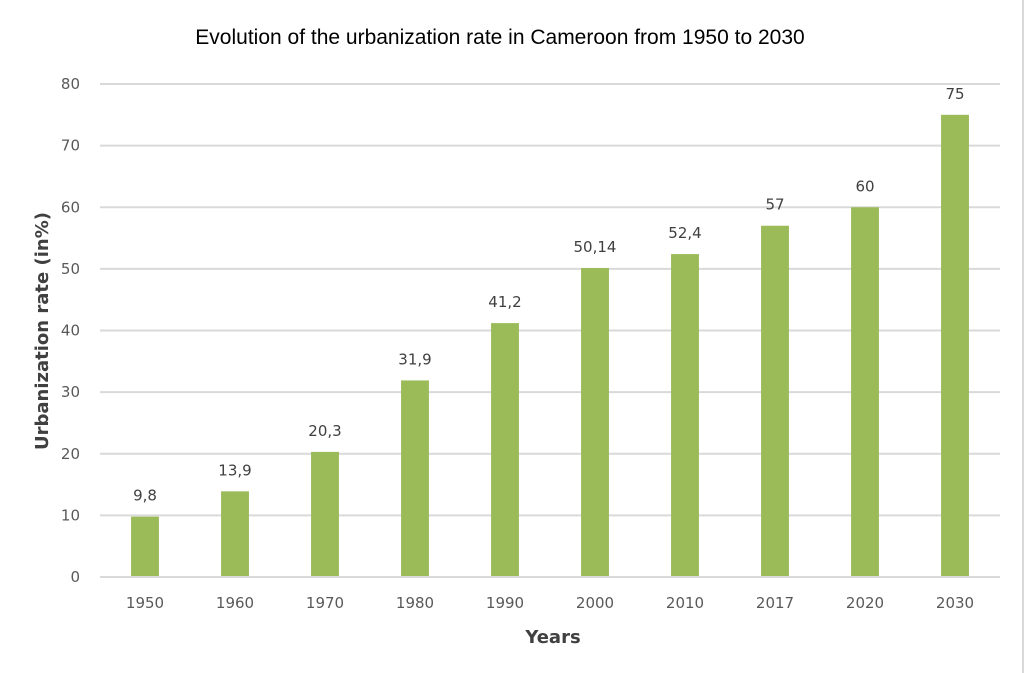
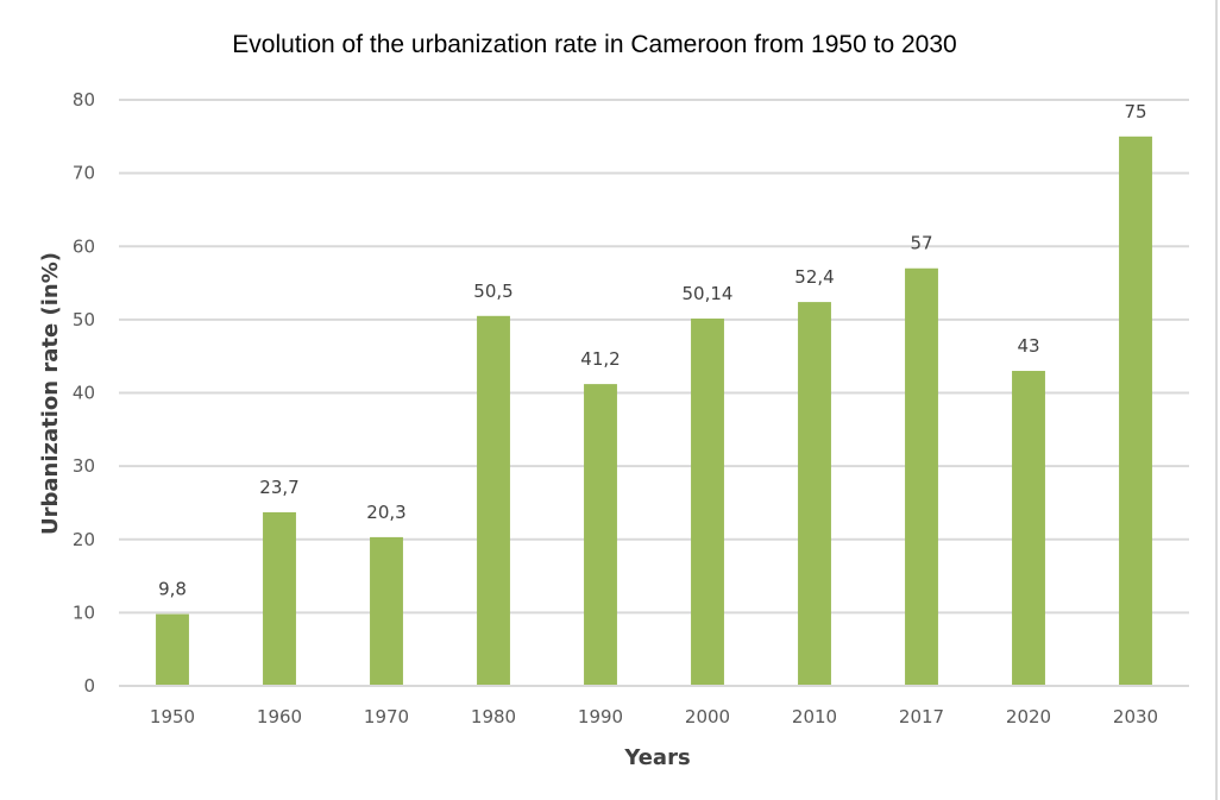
1960: 13,9 -> 23,7
1980: 31,9 -> 50,5
2020: 60 -> 43
